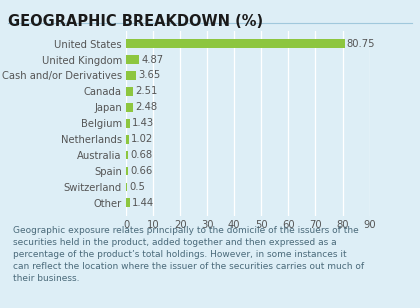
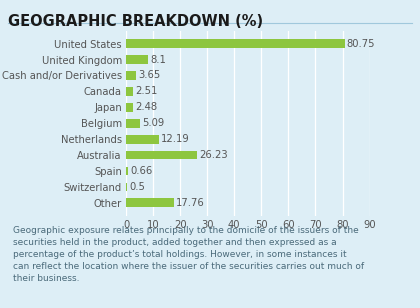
United Kingdom: 4.87 -> 8.1
Belgium: 1.43 -> 5.09
Netherlands: 1.02 -> 12.19
Australia: 0.68 -> 26.23
Other: 1.44 -> 17.76
